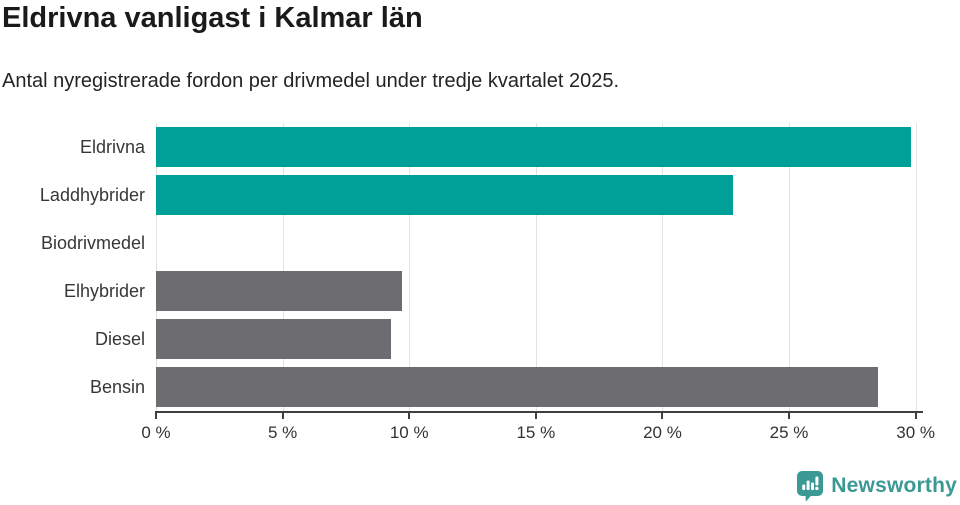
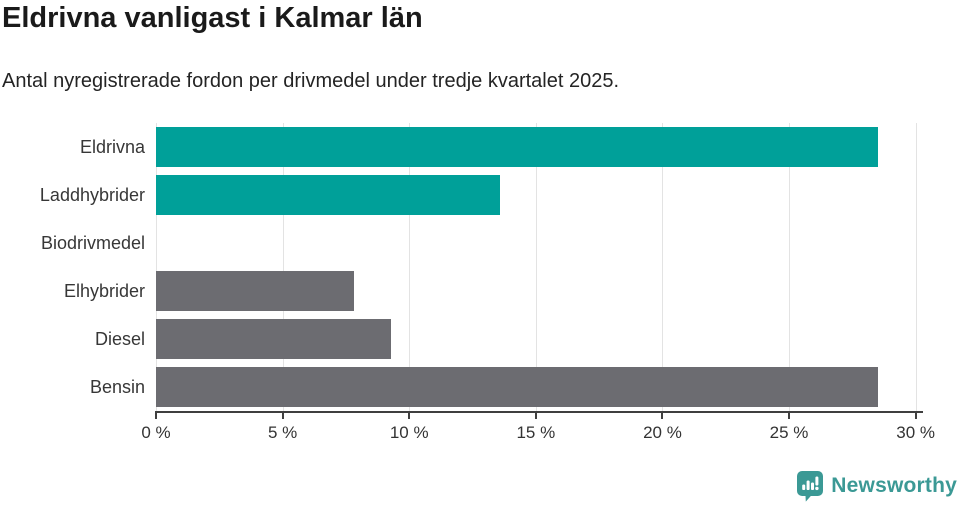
Eldrivna: 29.8% -> 28.5%
Laddhybrider: 22.8% -> 13.6%
Elhybrider: 9.7% -> 7.8%
